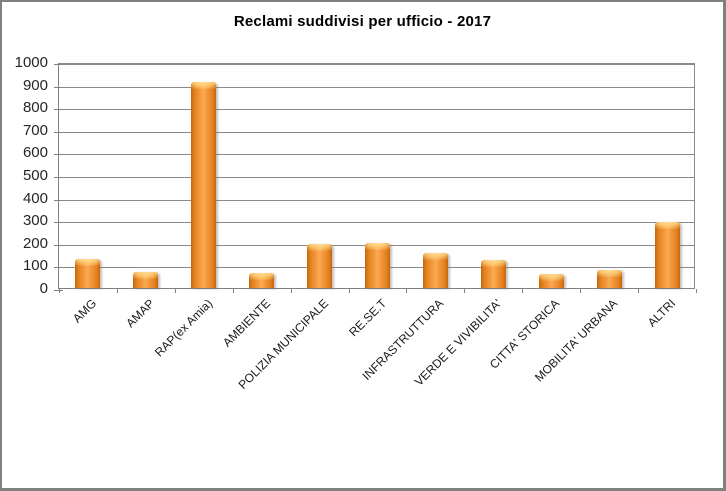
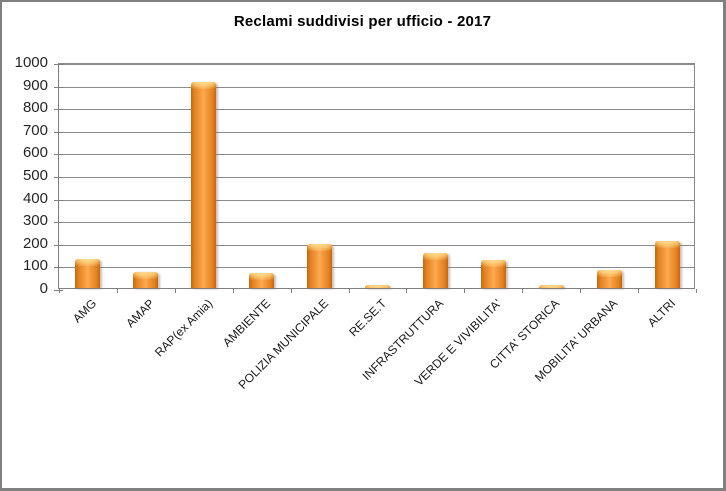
RE.SE.T: 200 -> 10
CITTA' STORICA: 60 -> 10
ALTRI: 290 -> 210
